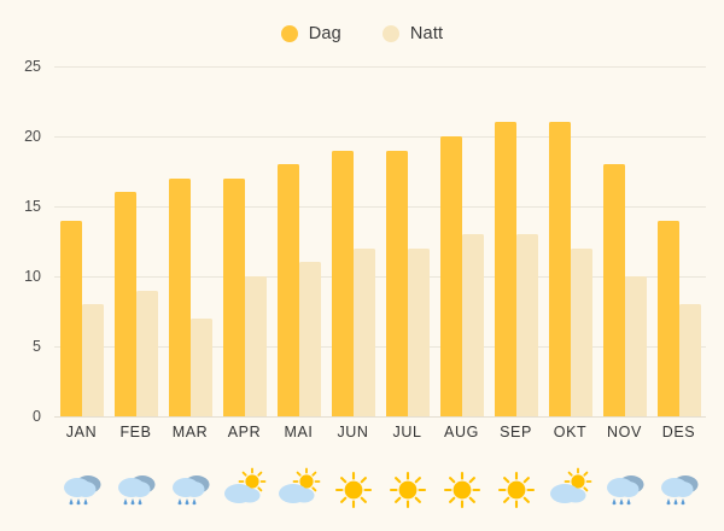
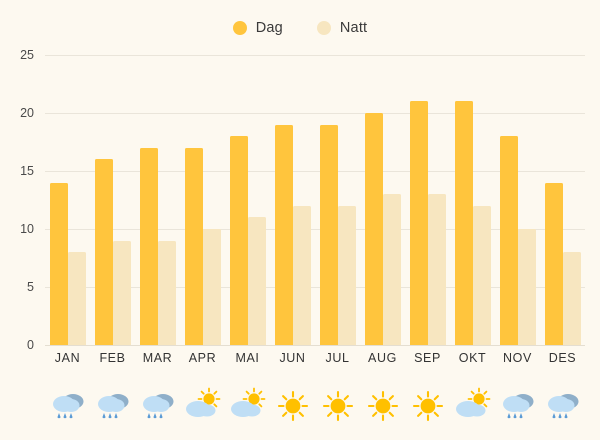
Natt/MAR: 7 -> 9
